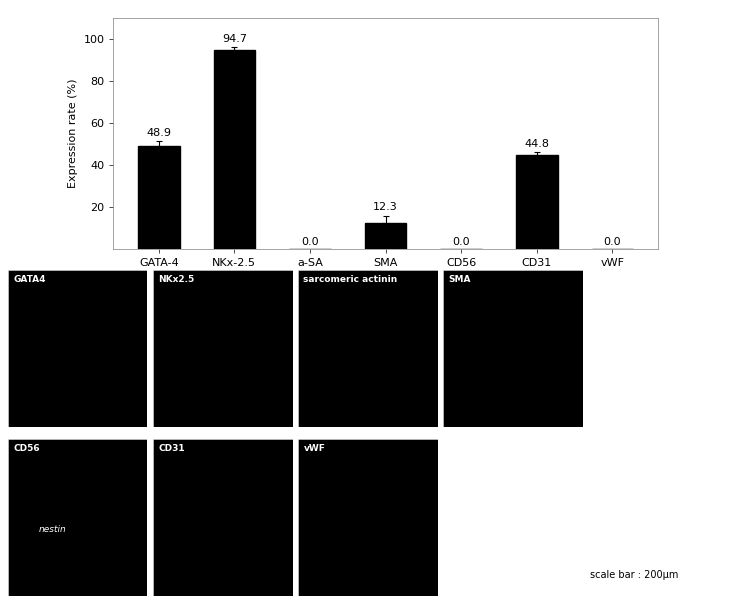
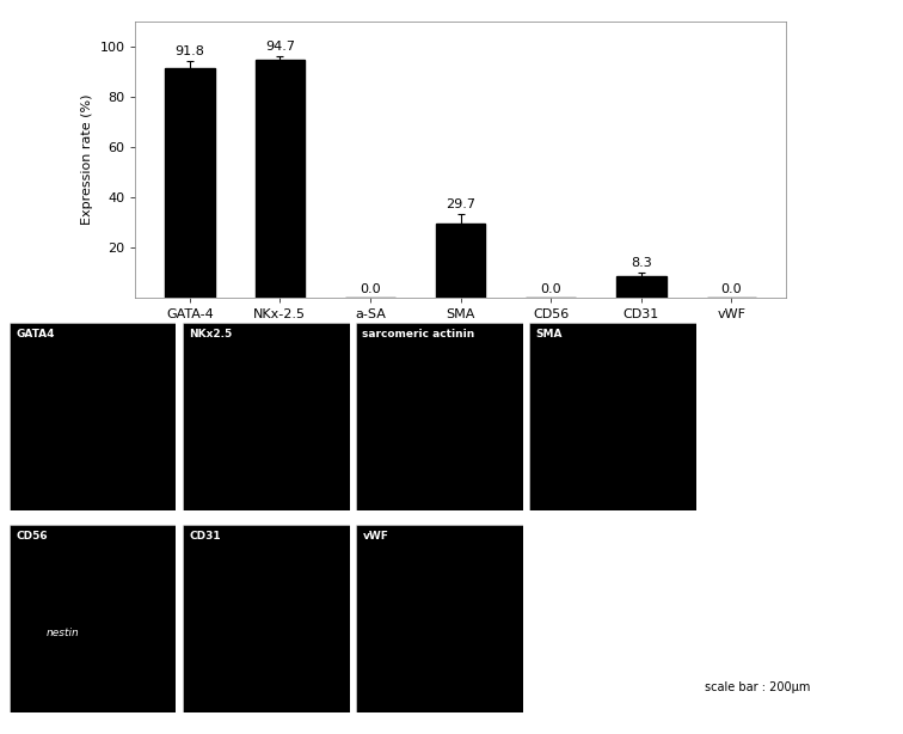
GATA-4: 48.9 -> 91.8
SMA: 12.3 -> 29.7
CD31: 44.8 -> 8.3
